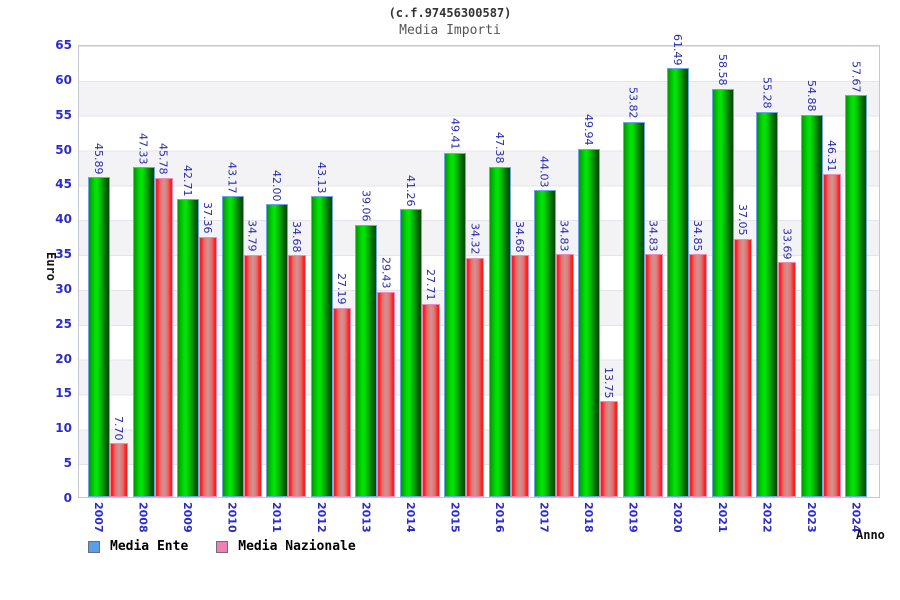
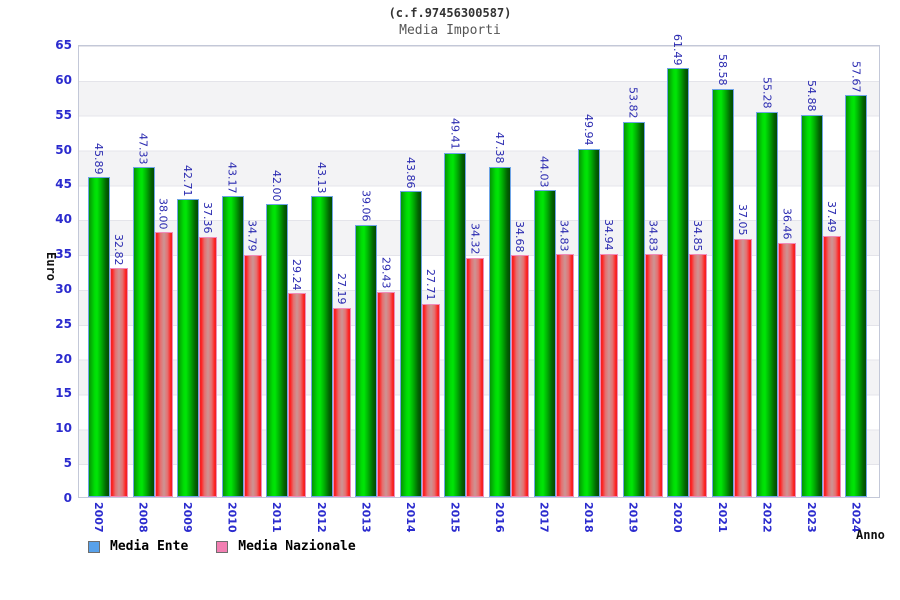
Media Nazionale/2007: 7.70 -> 32.82
Media Nazionale/2008: 45.78 -> 38.00
Media Nazionale/2011: 34.68 -> 29.24
Media Ente/2014: 41.26 -> 43.86
Media Nazionale/2018: 13.75 -> 34.94
Media Nazionale/2022: 33.69 -> 36.46
Media Nazionale/2023: 46.31 -> 37.49
